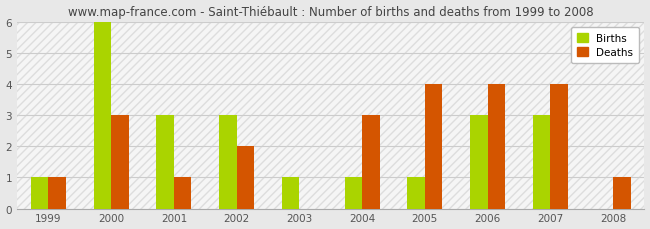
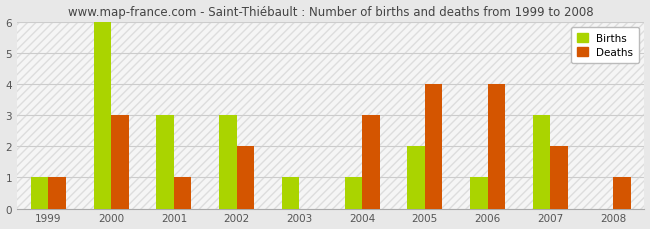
Births/2005: 1 -> 2
Births/2006: 3 -> 1
Deaths/2007: 4 -> 2
